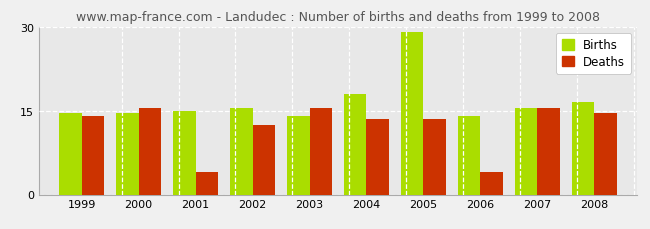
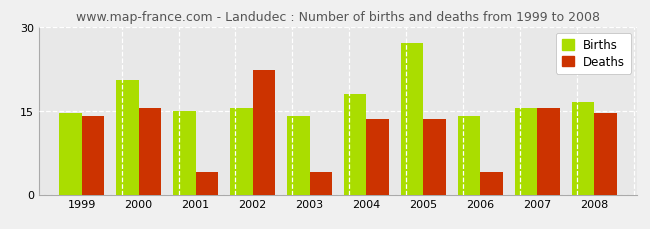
Births/2000: 14.5 -> 20.4
Deaths/2002: 12.5 -> 22.2
Deaths/2003: 15.5 -> 4.0
Births/2005: 29.0 -> 27.0
